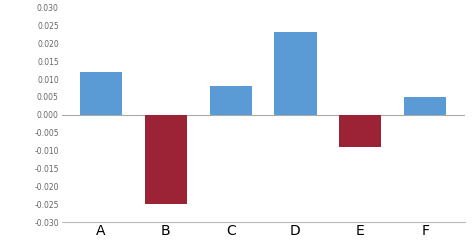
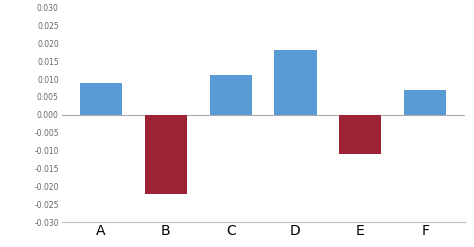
A: 0.012 -> 0.009
B: -0.025 -> -0.022
C: 0.008 -> 0.011
D: 0.023 -> 0.018
E: -0.009 -> -0.011
F: 0.005 -> 0.007
